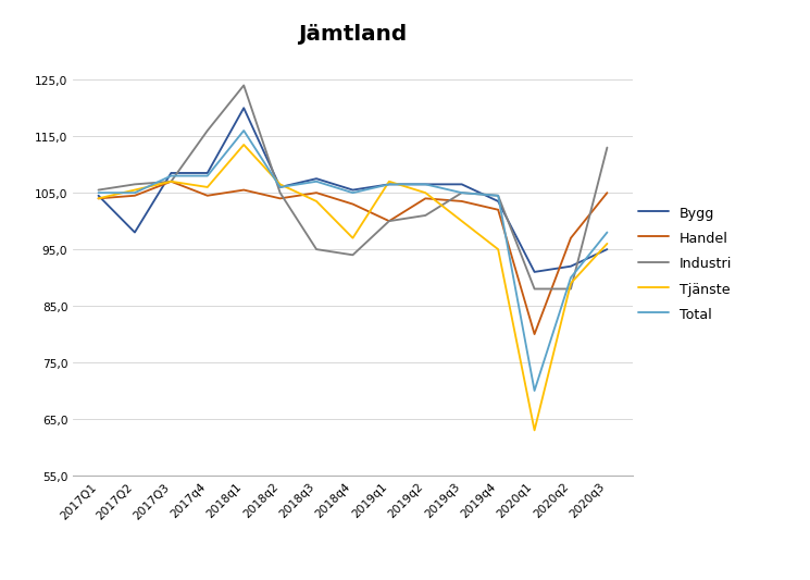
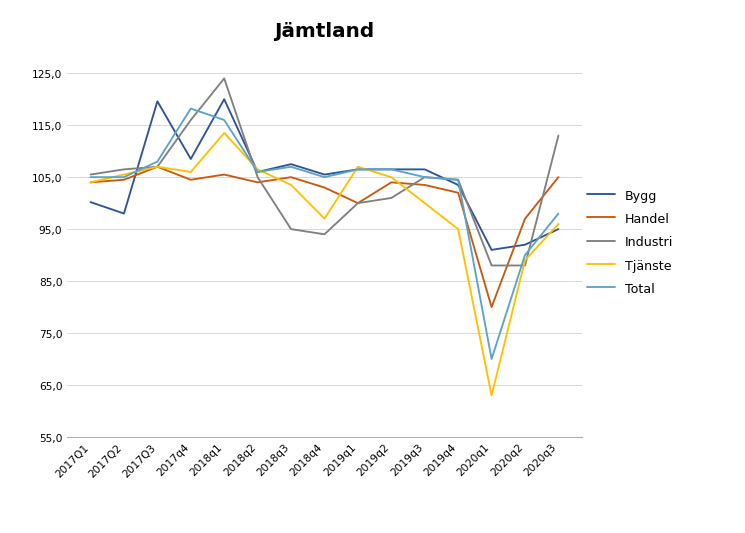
Bygg/2017Q1: 104,5 -> 100,2
Bygg/2017Q3: 108,5 -> 119,6
Total/2017q4: 108,0 -> 118,2
